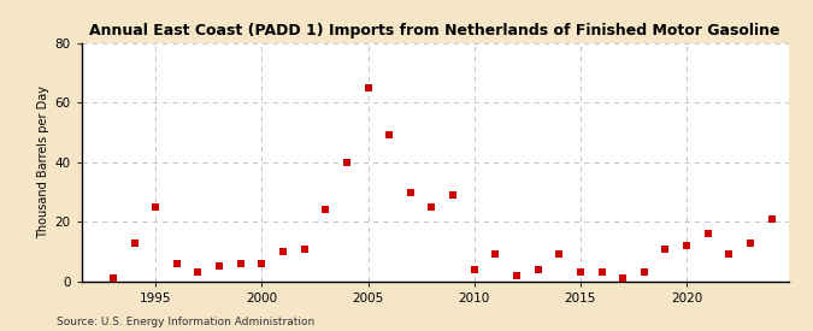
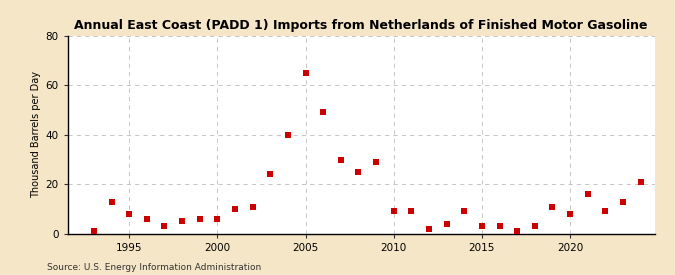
1995: 25 -> 8
2010: 4 -> 9
2020: 12 -> 8
